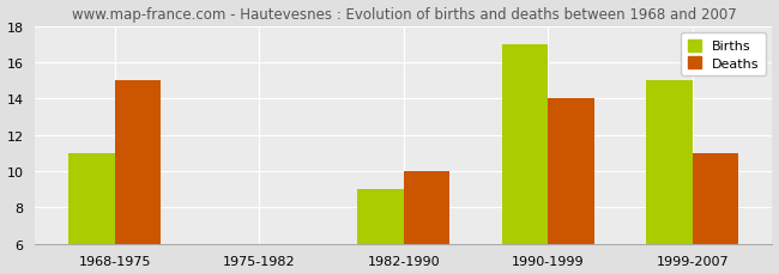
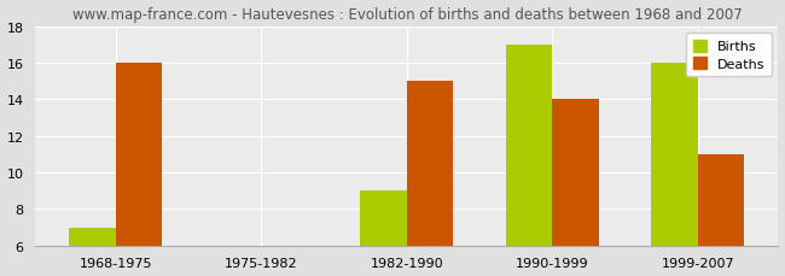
Births/1968-1975: 11 -> 7
Deaths/1968-1975: 15 -> 16
Deaths/1982-1990: 10 -> 15
Births/1999-2007: 15 -> 16
